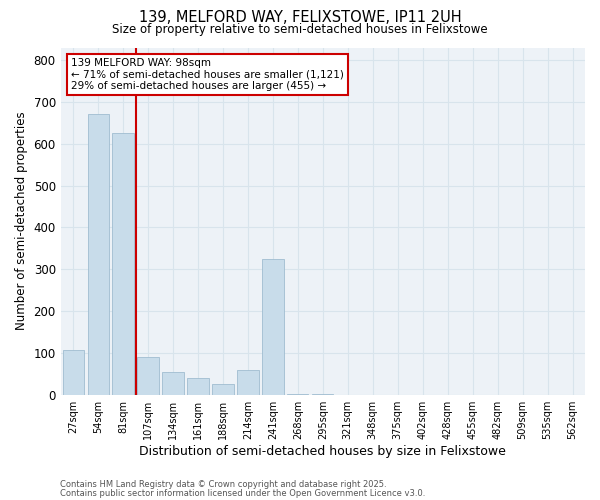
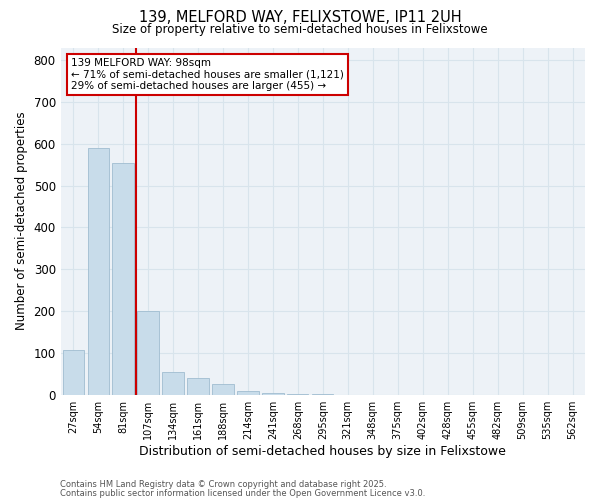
54sqm: 670 -> 590
81sqm: 625 -> 555
107sqm: 90 -> 200
214sqm: 60 -> 10
241sqm: 325 -> 5
